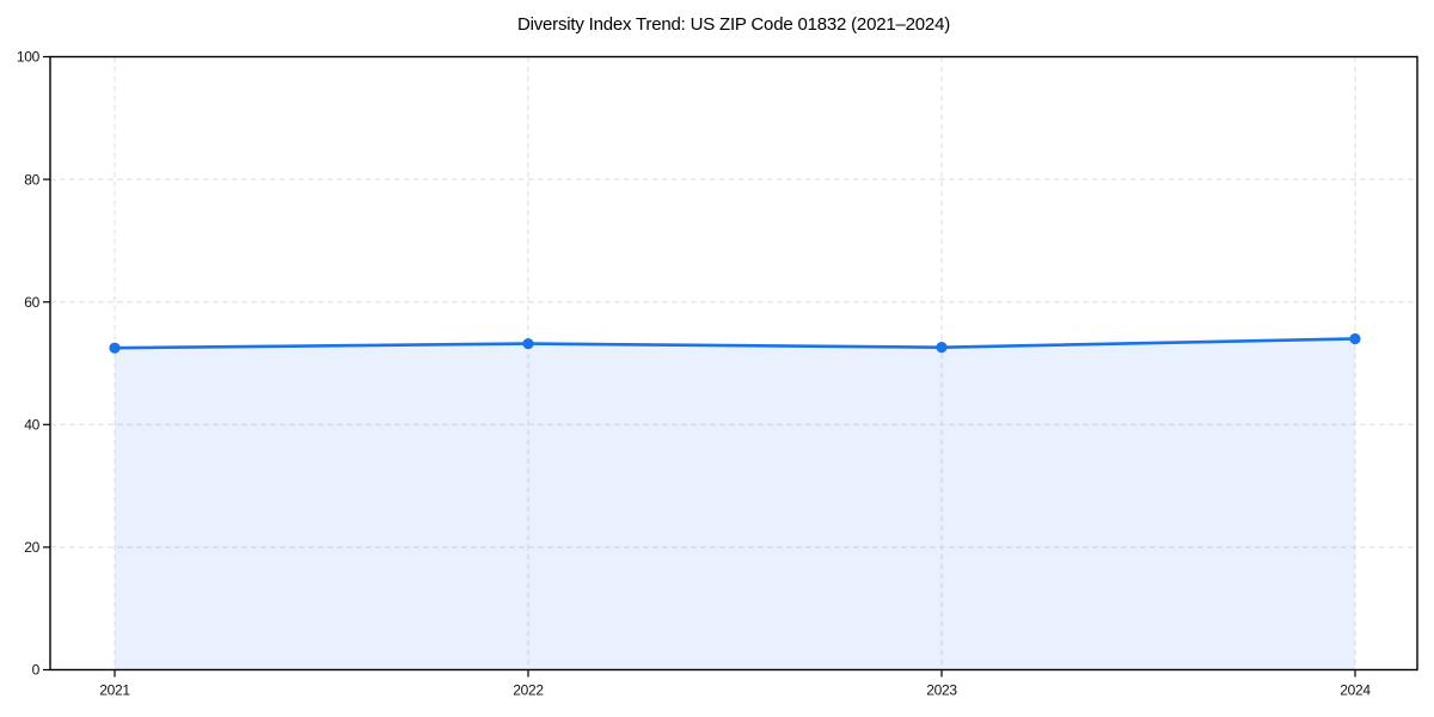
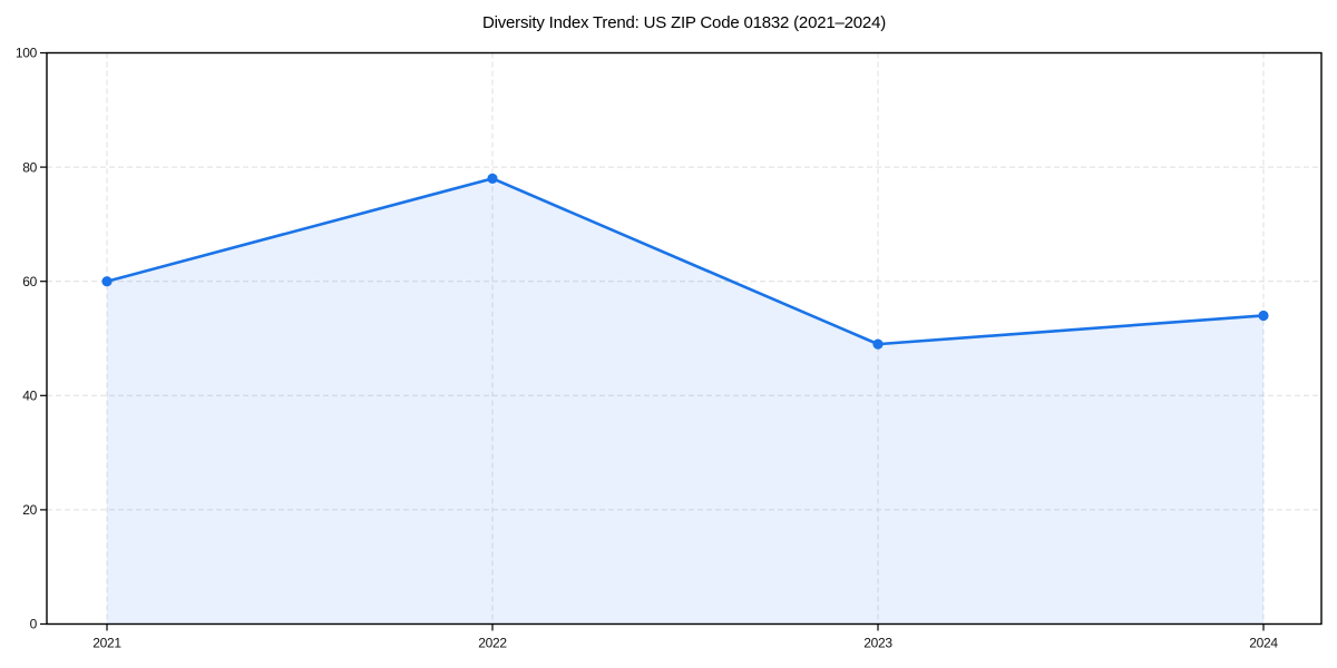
2021: 52 -> 60
2022: 53 -> 78
2023: 53 -> 49
